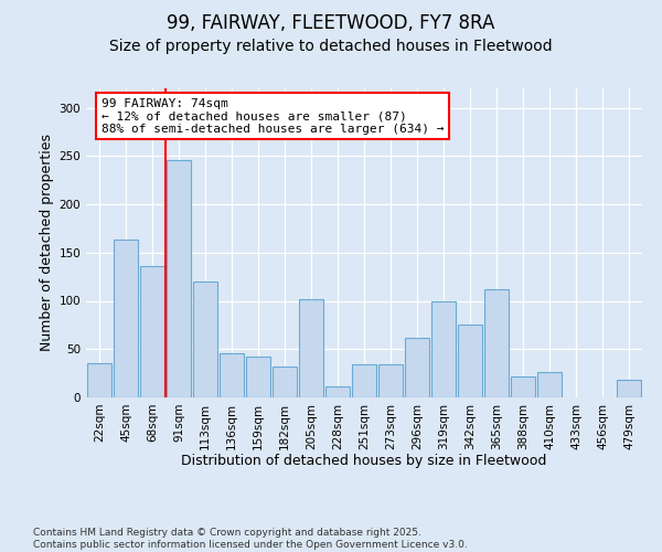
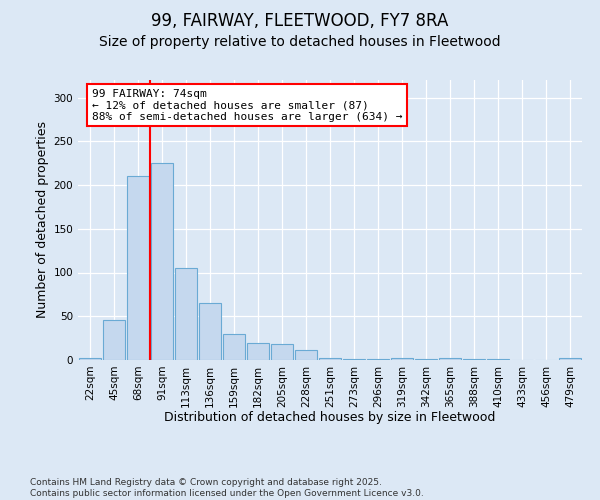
22sqm: 36 -> 2
45sqm: 164 -> 46
68sqm: 136 -> 210
91sqm: 246 -> 225
113sqm: 120 -> 105
136sqm: 46 -> 65
159sqm: 42 -> 30
182sqm: 32 -> 20
205sqm: 102 -> 18
251sqm: 34 -> 2
273sqm: 34 -> 1
296sqm: 62 -> 1
319sqm: 100 -> 2
342sqm: 76 -> 1
365sqm: 112 -> 2
388sqm: 22 -> 1
410sqm: 26 -> 1
479sqm: 18 -> 2
